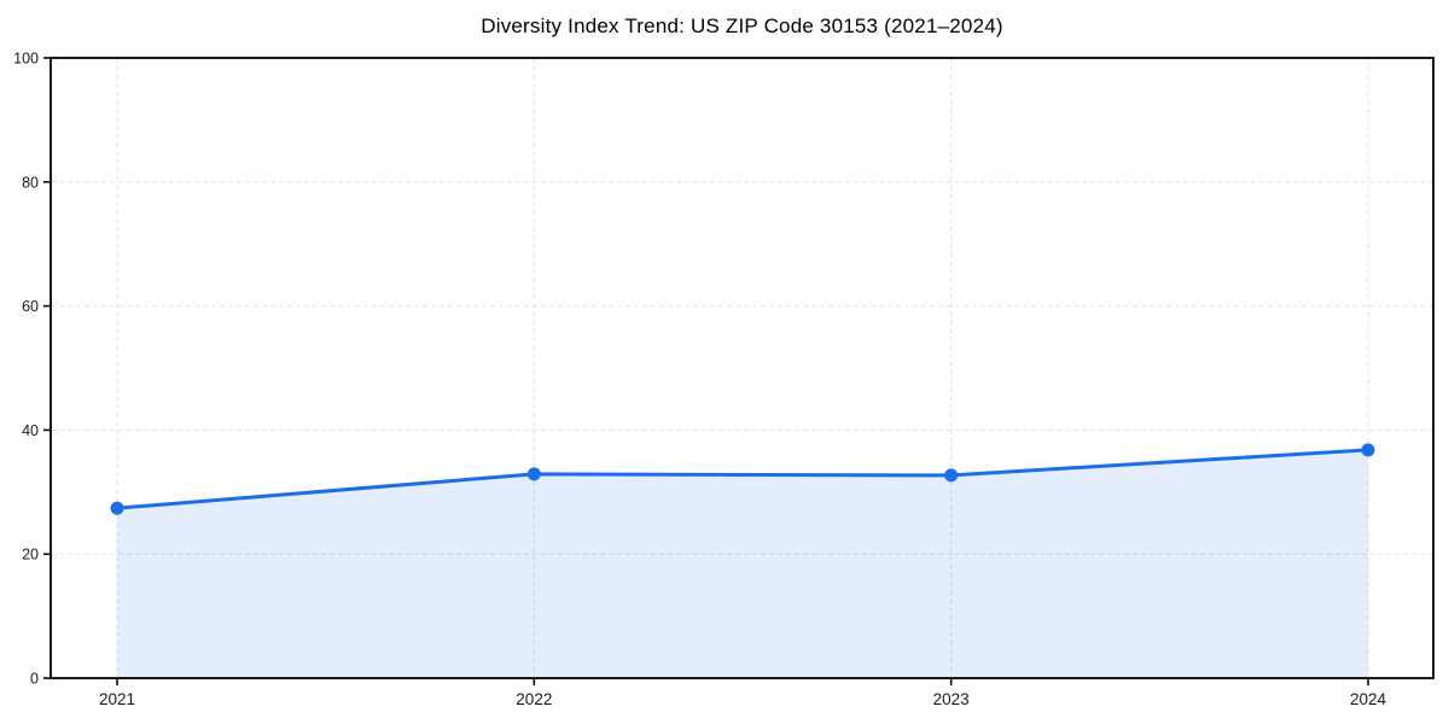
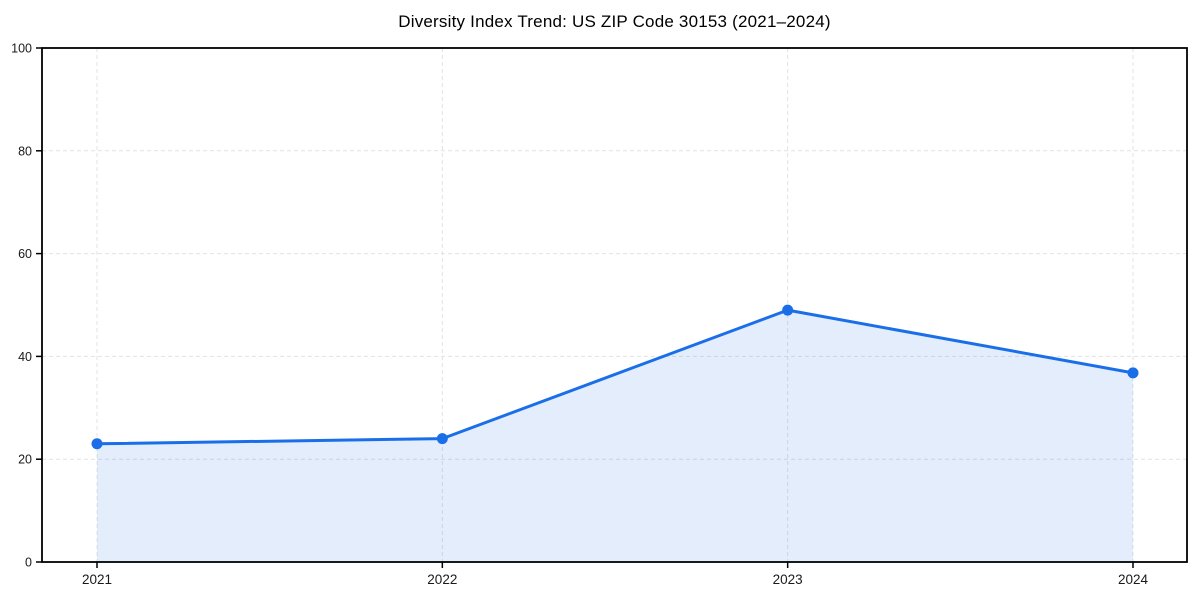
2021: 27 -> 23
2022: 33 -> 24
2023: 33 -> 49
